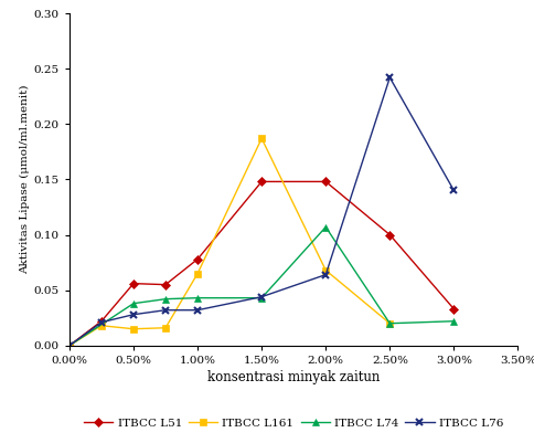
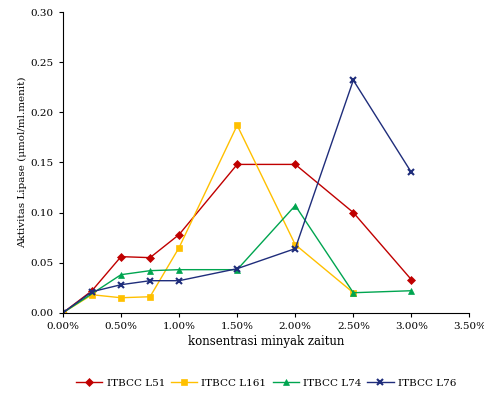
ITBCC L76/2.50%: 0.242 -> 0.232
